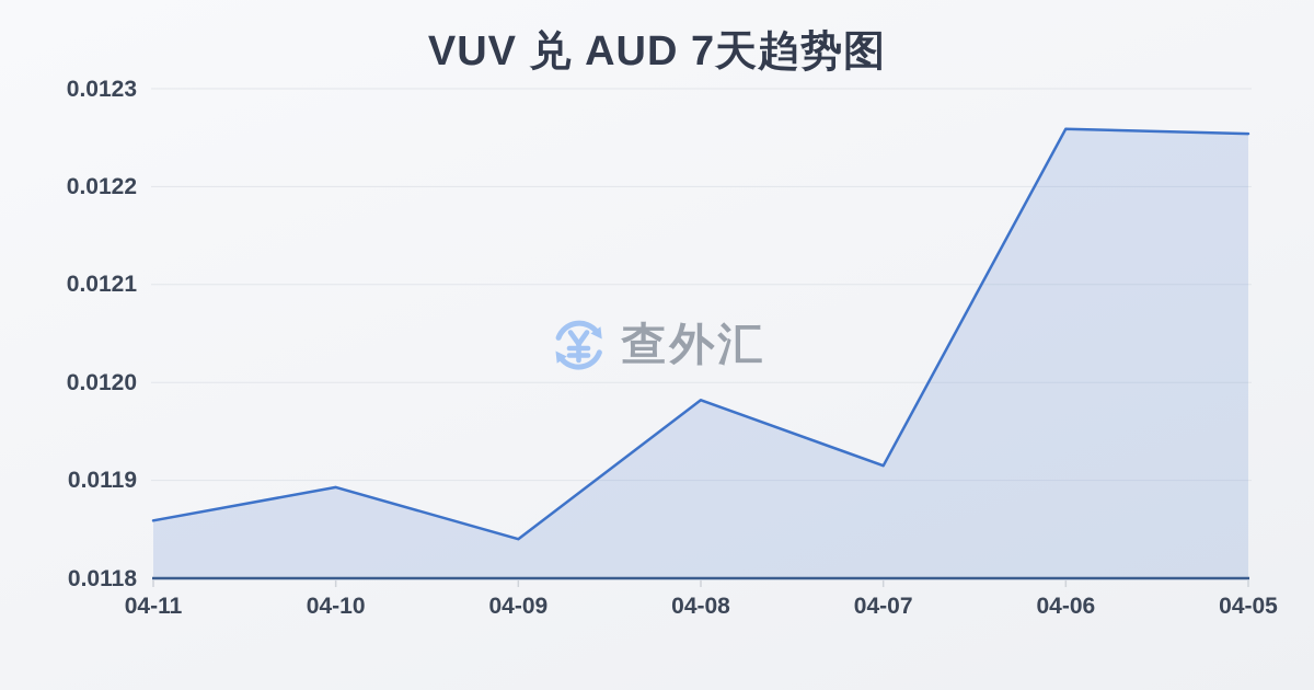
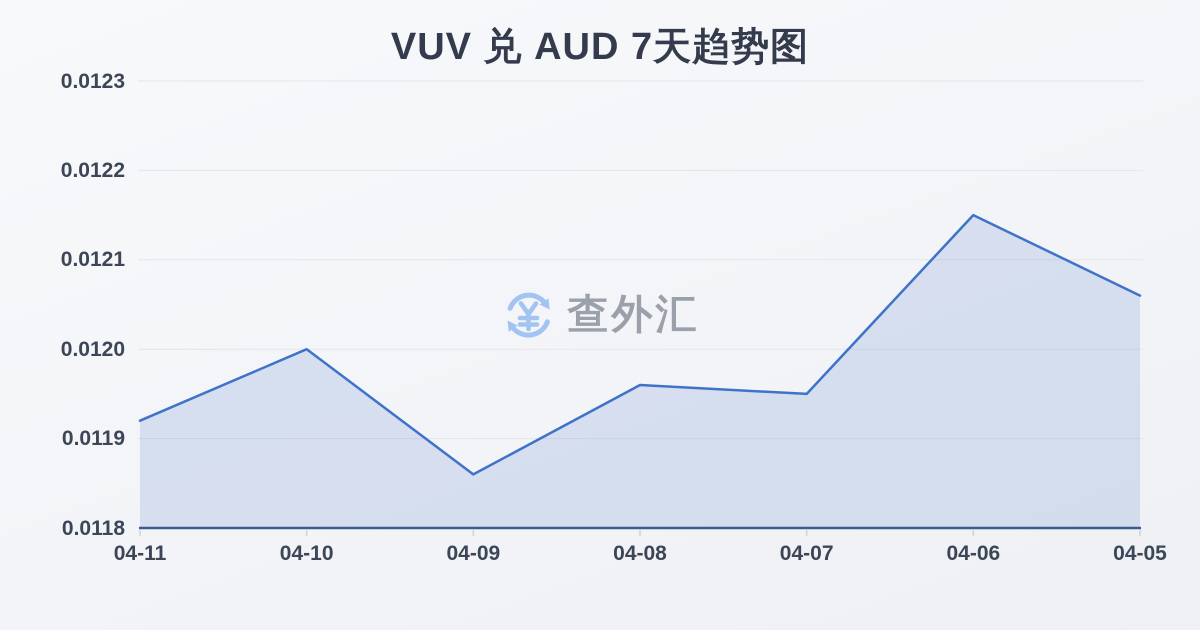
04-11: 0.01186 -> 0.01192
04-10: 0.01189 -> 0.01200
04-09: 0.01184 -> 0.01186
04-08: 0.01198 -> 0.01196
04-07: 0.01192 -> 0.01195
04-06: 0.01226 -> 0.01215
04-05: 0.01225 -> 0.01206
